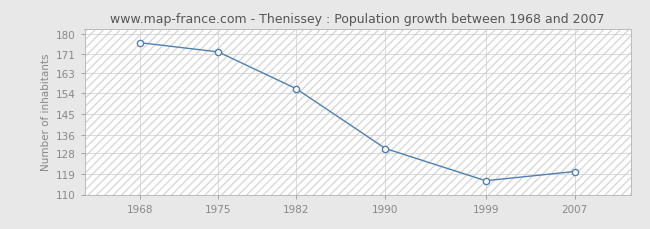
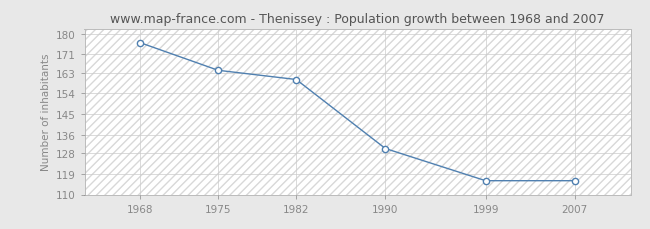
1975: 172 -> 164
1982: 156 -> 160
2007: 120 -> 116
